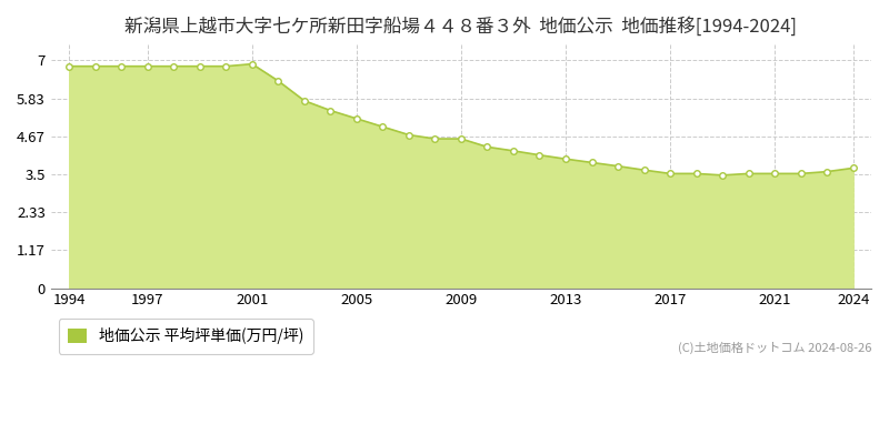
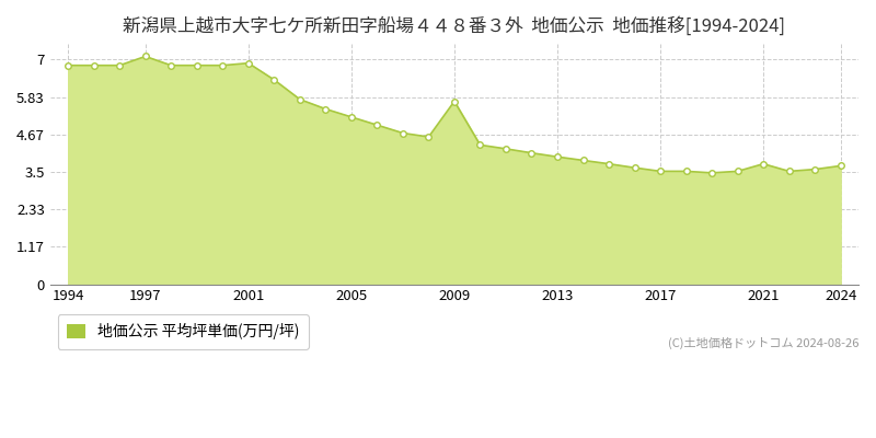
1997: 6.82 -> 7.10
2009: 4.59 -> 5.70
2021: 3.52 -> 3.75
